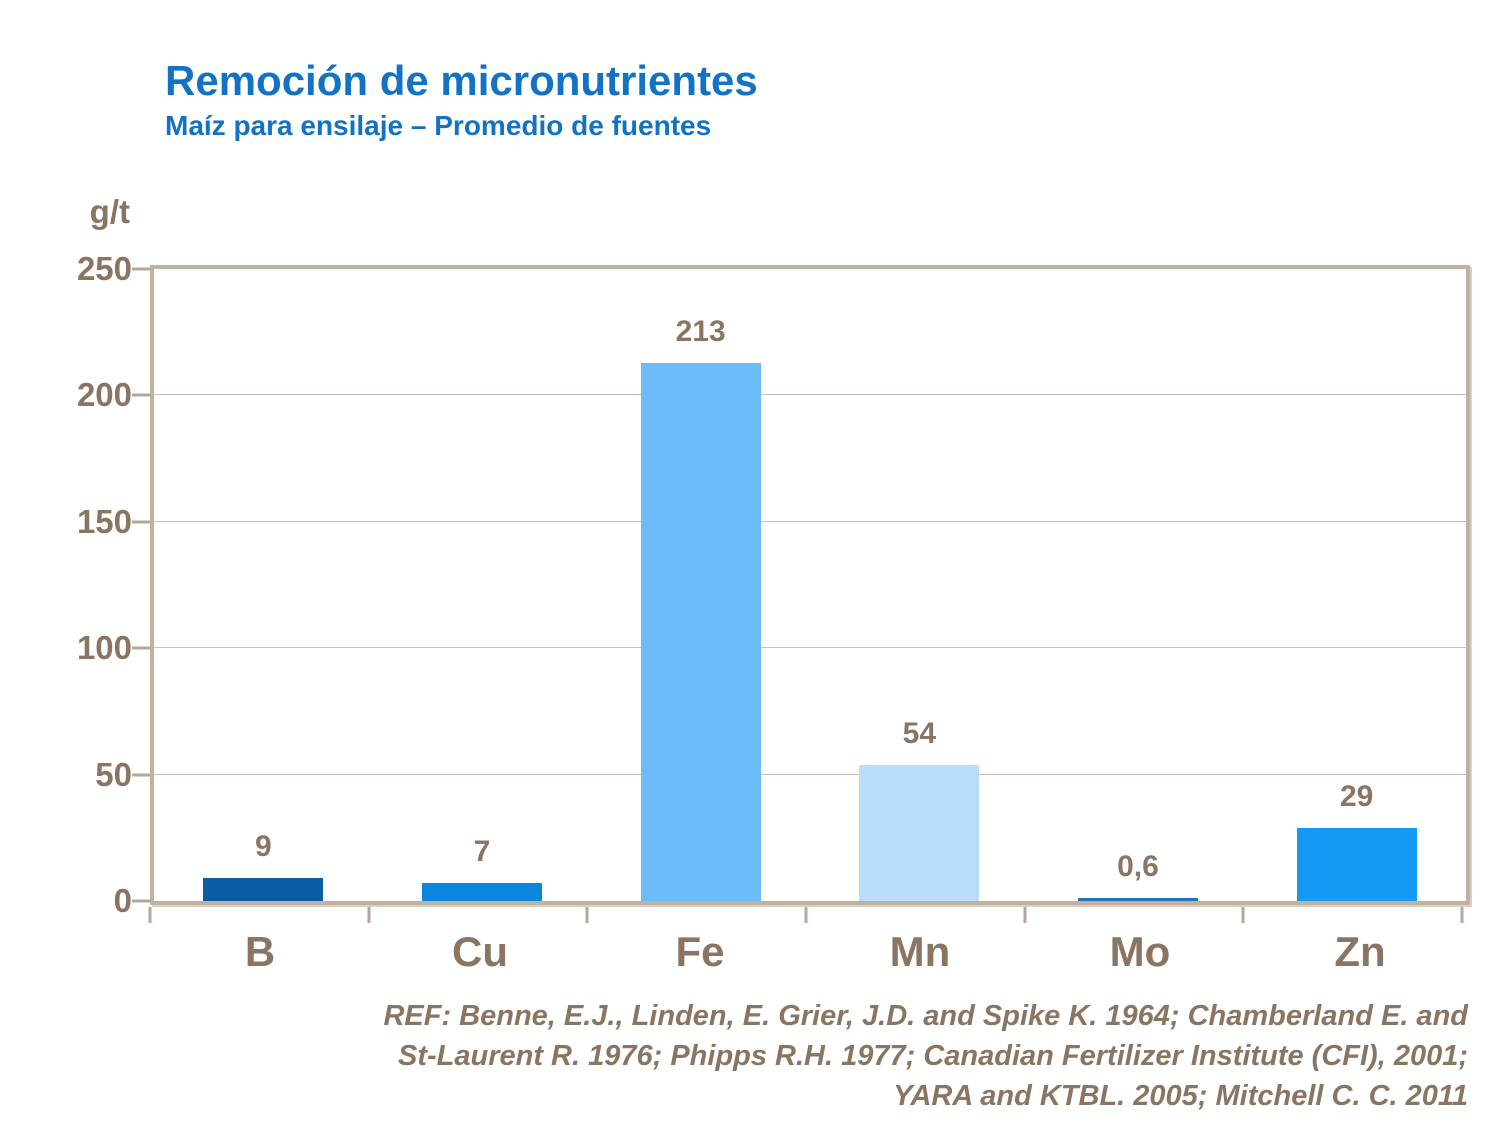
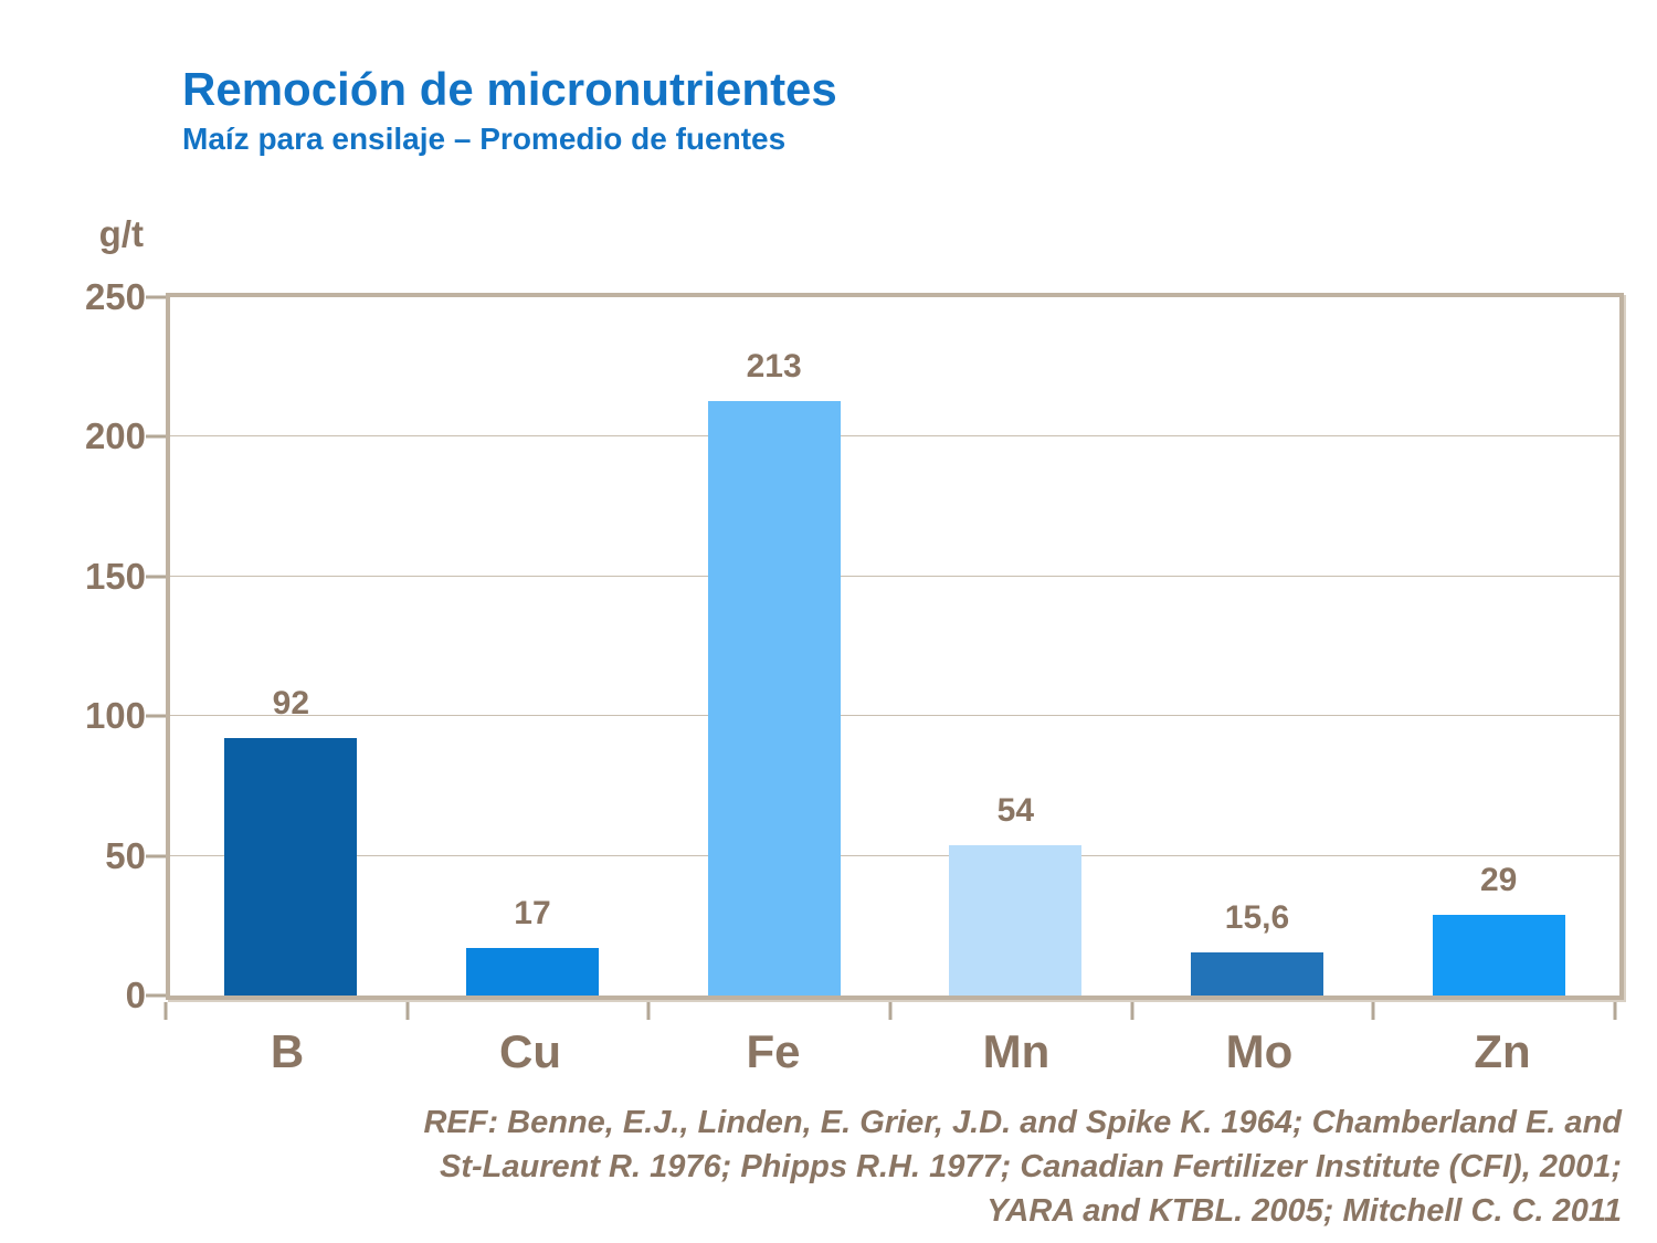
B: 9 -> 92
Cu: 7 -> 17
Mo: 0,6 -> 15,6
